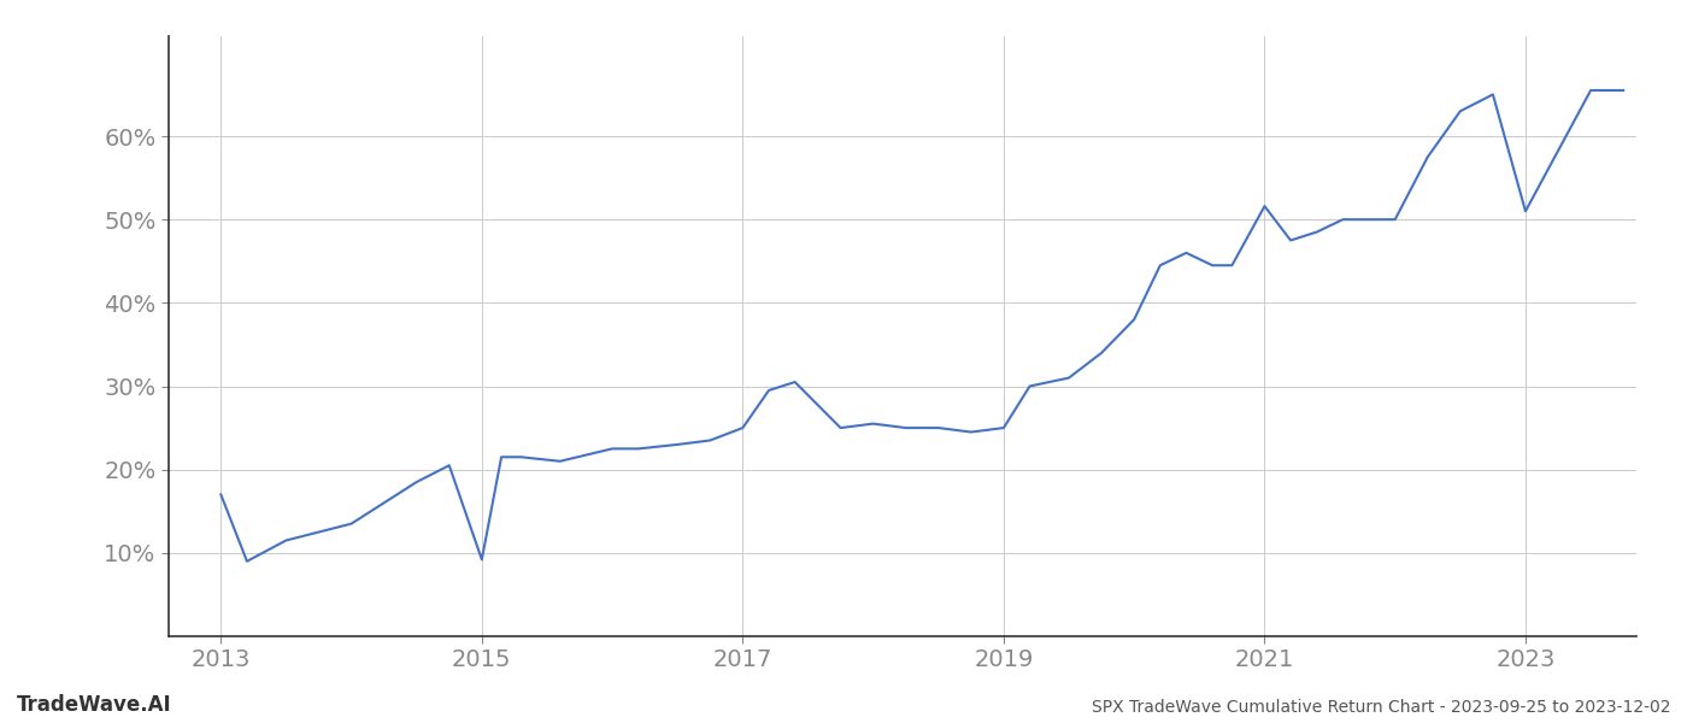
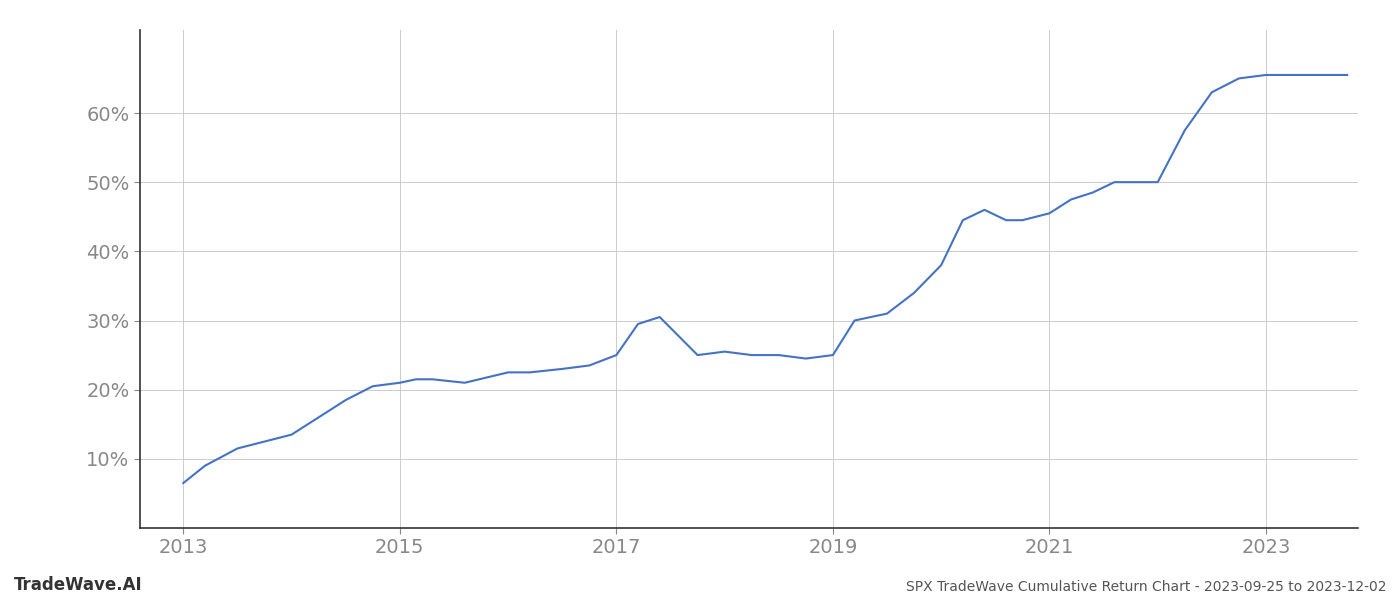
2013: 17.0% -> 6.5%
2015: 9.2% -> 21.0%
2021: 51.6% -> 45.5%
2023: 51.0% -> 65.5%
